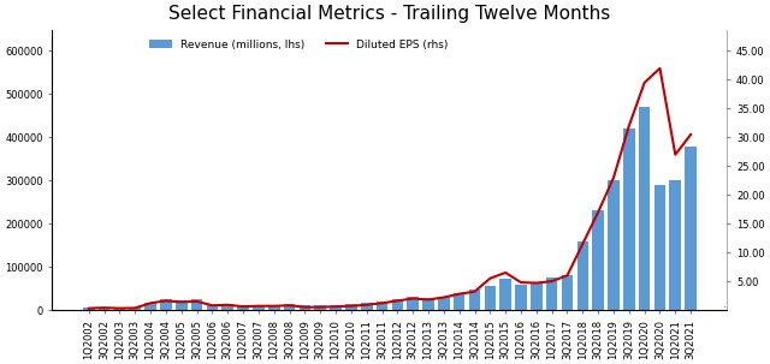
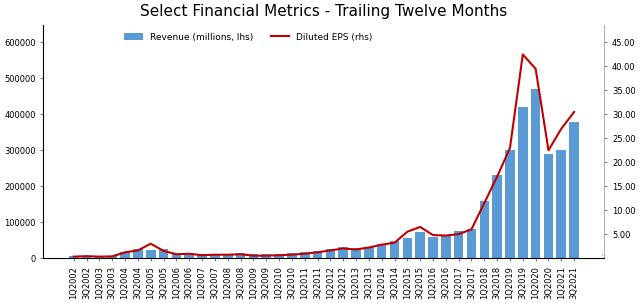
Diluted EPS (rhs)/1Q2005: 1.4 -> 3.0
Diluted EPS (rhs)/3Q2019: 32.0 -> 42.5
Diluted EPS (rhs)/3Q2020: 42.0 -> 22.5
